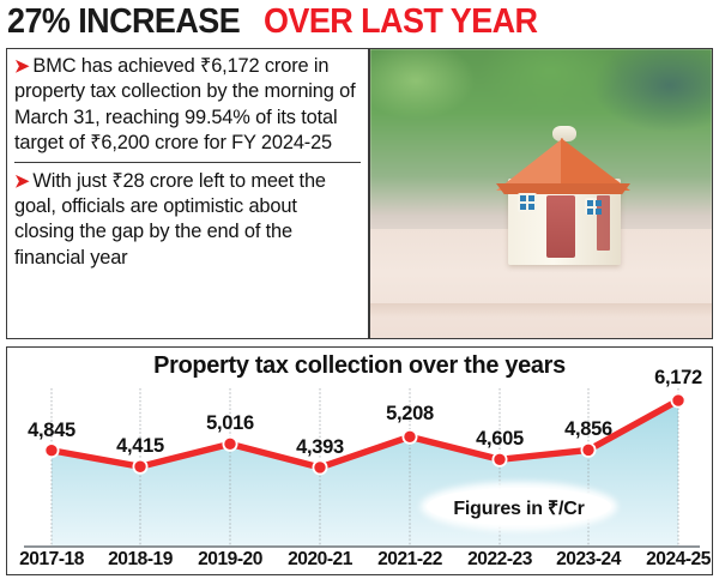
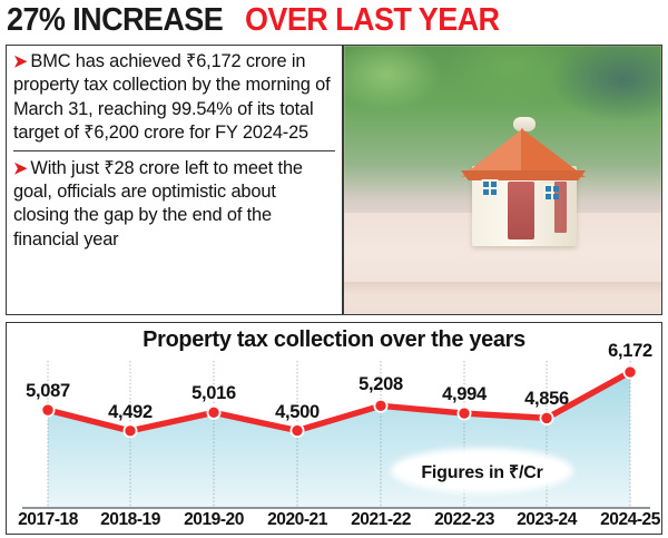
2017-18: 4,845 -> 5,087
2018-19: 4,415 -> 4,492
2020-21: 4,393 -> 4,500
2022-23: 4,605 -> 4,994
